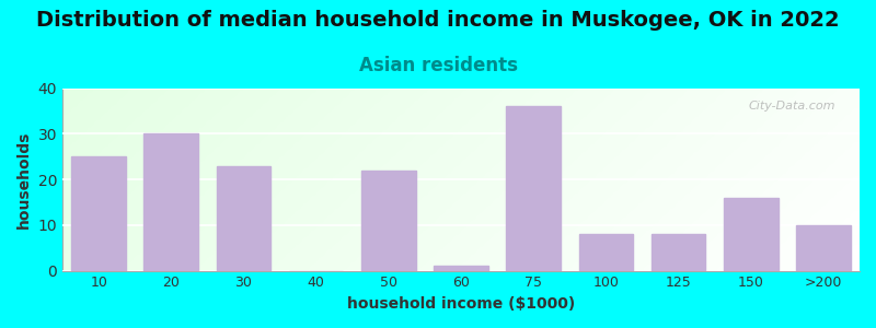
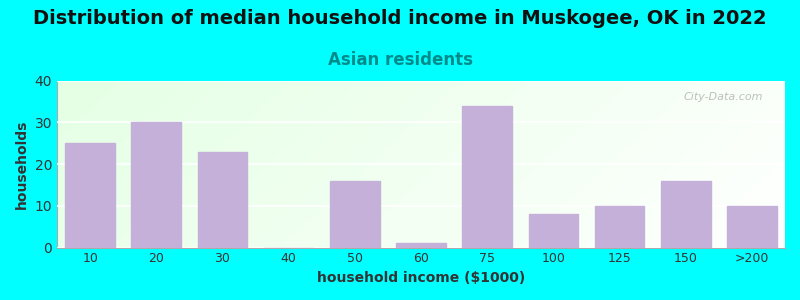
50: 22 -> 16
75: 36 -> 34
125: 8 -> 10
